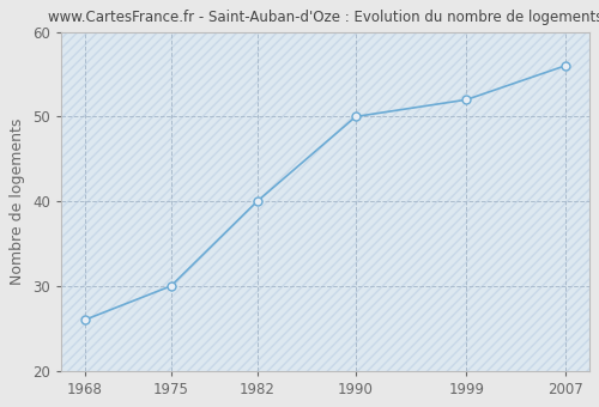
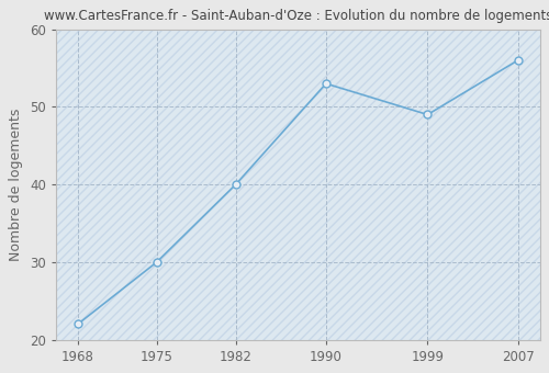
1968: 26 -> 22
1990: 50 -> 53
1999: 52 -> 49
